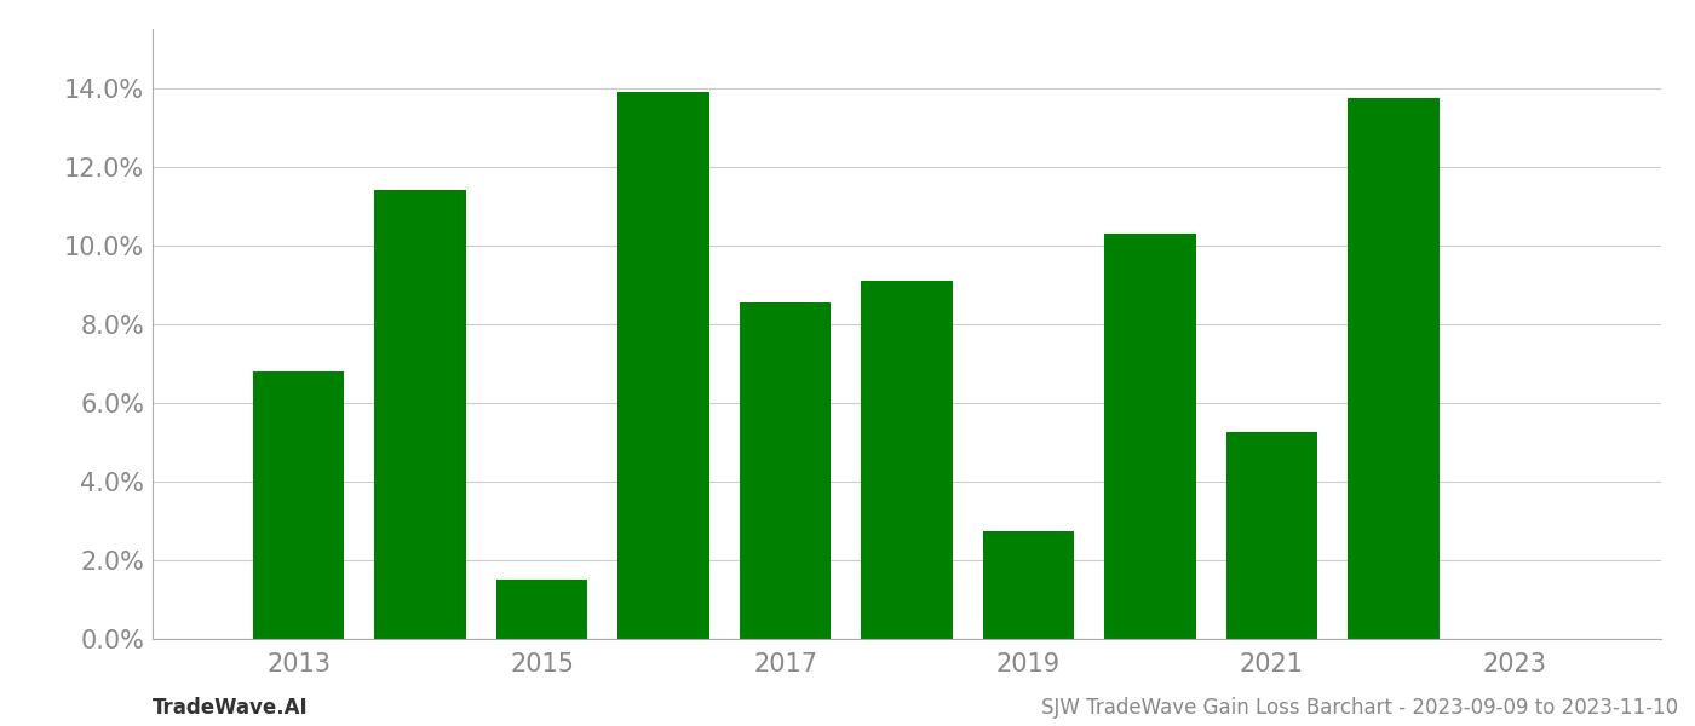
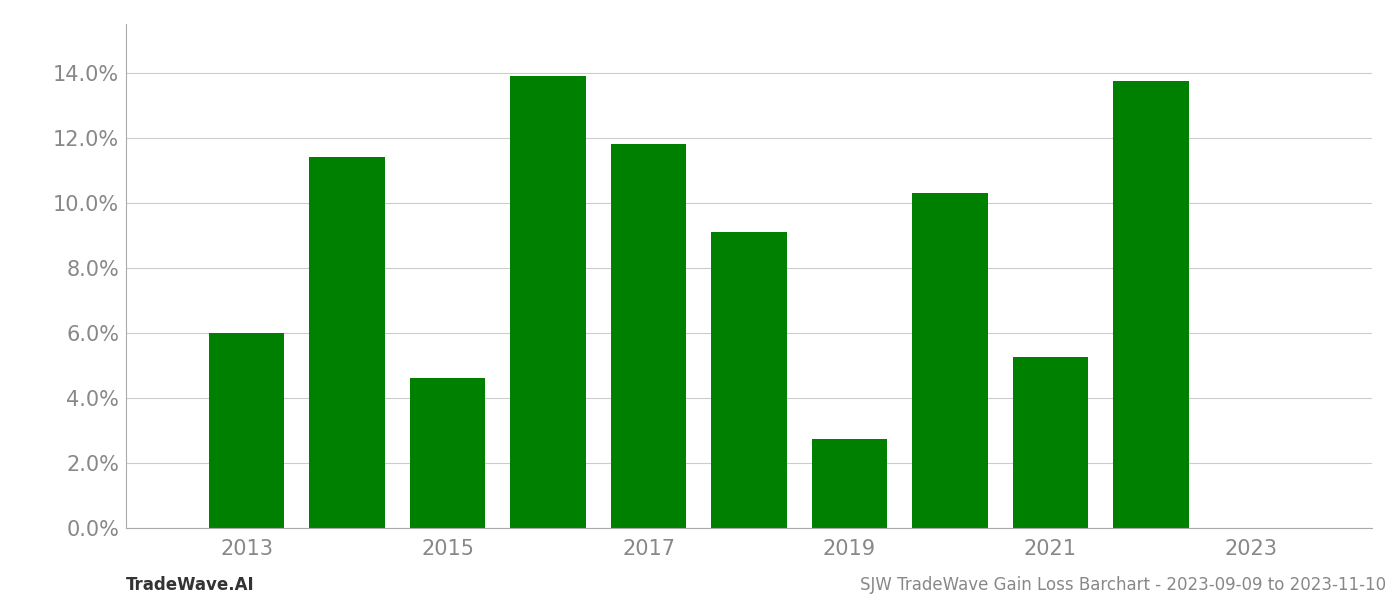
2013: 6.80% -> 6.00%
2015: 1.50% -> 4.60%
2017: 8.55% -> 11.80%
